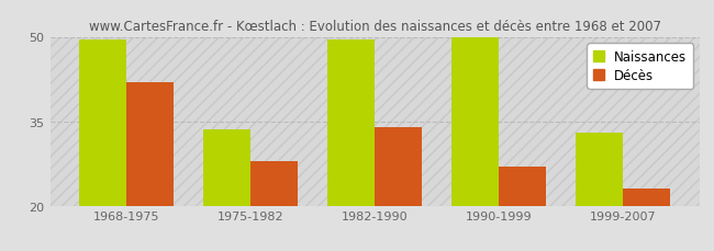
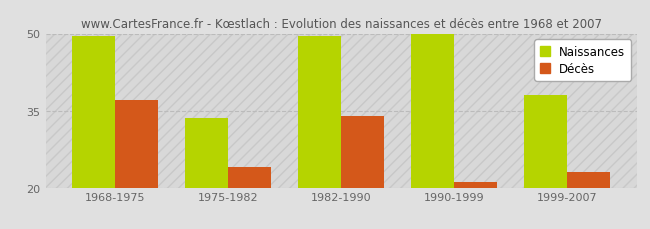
Décès/1968-1975: 42 -> 37
Décès/1975-1982: 28 -> 24
Décès/1990-1999: 27 -> 21
Naissances/1999-2007: 33.0 -> 38.0
